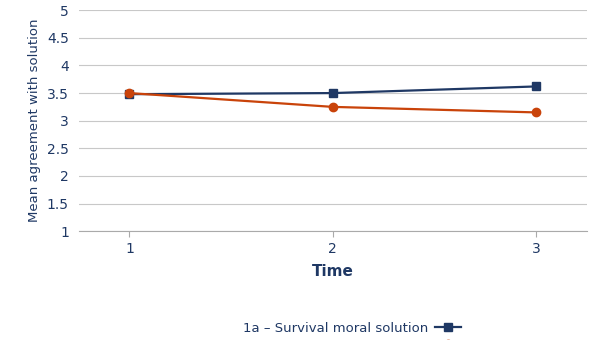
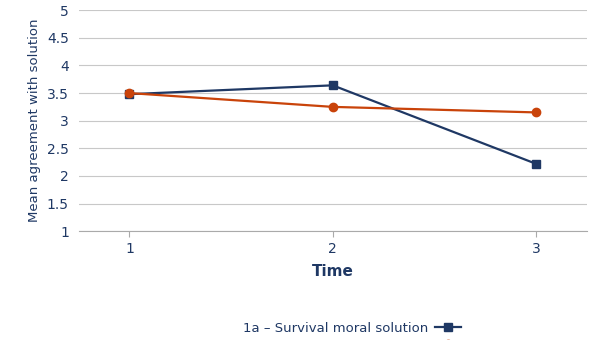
1a – Survival moral solution/2: 3.50 -> 3.64
1a – Survival moral solution/3: 3.62 -> 2.22
